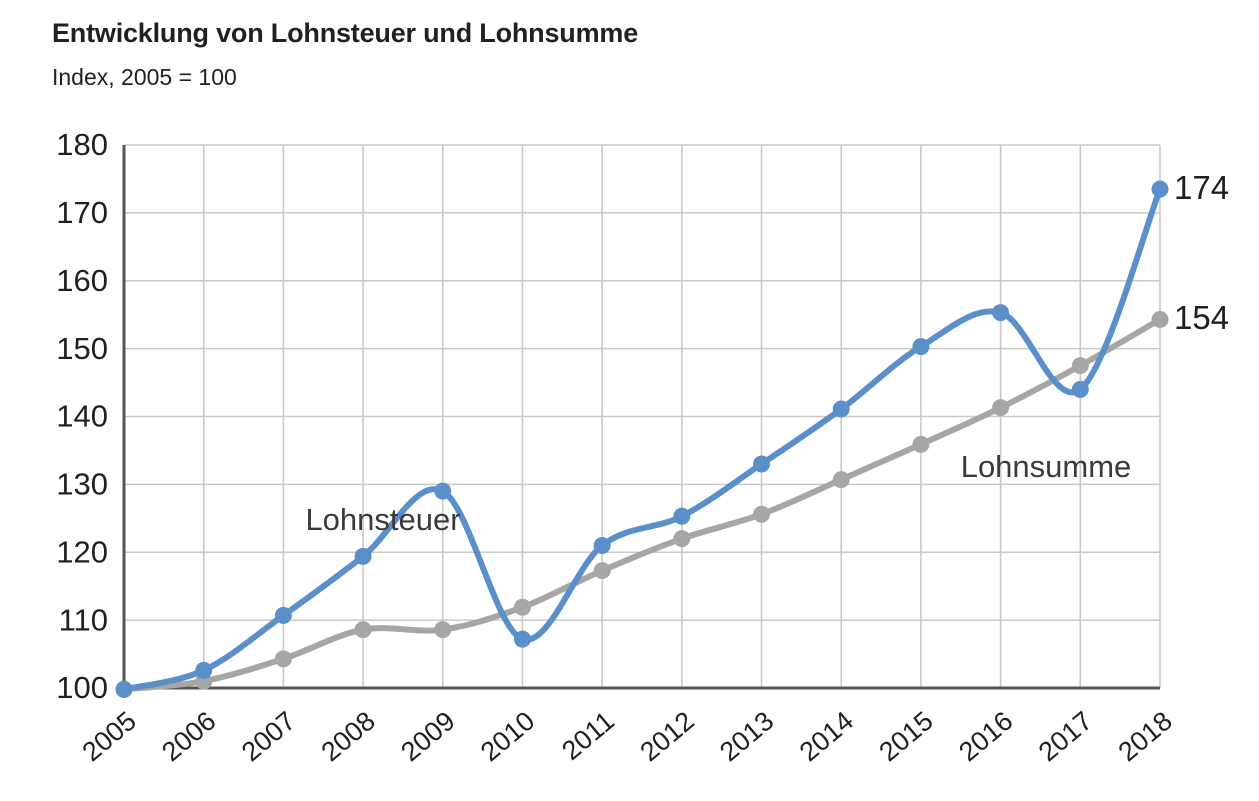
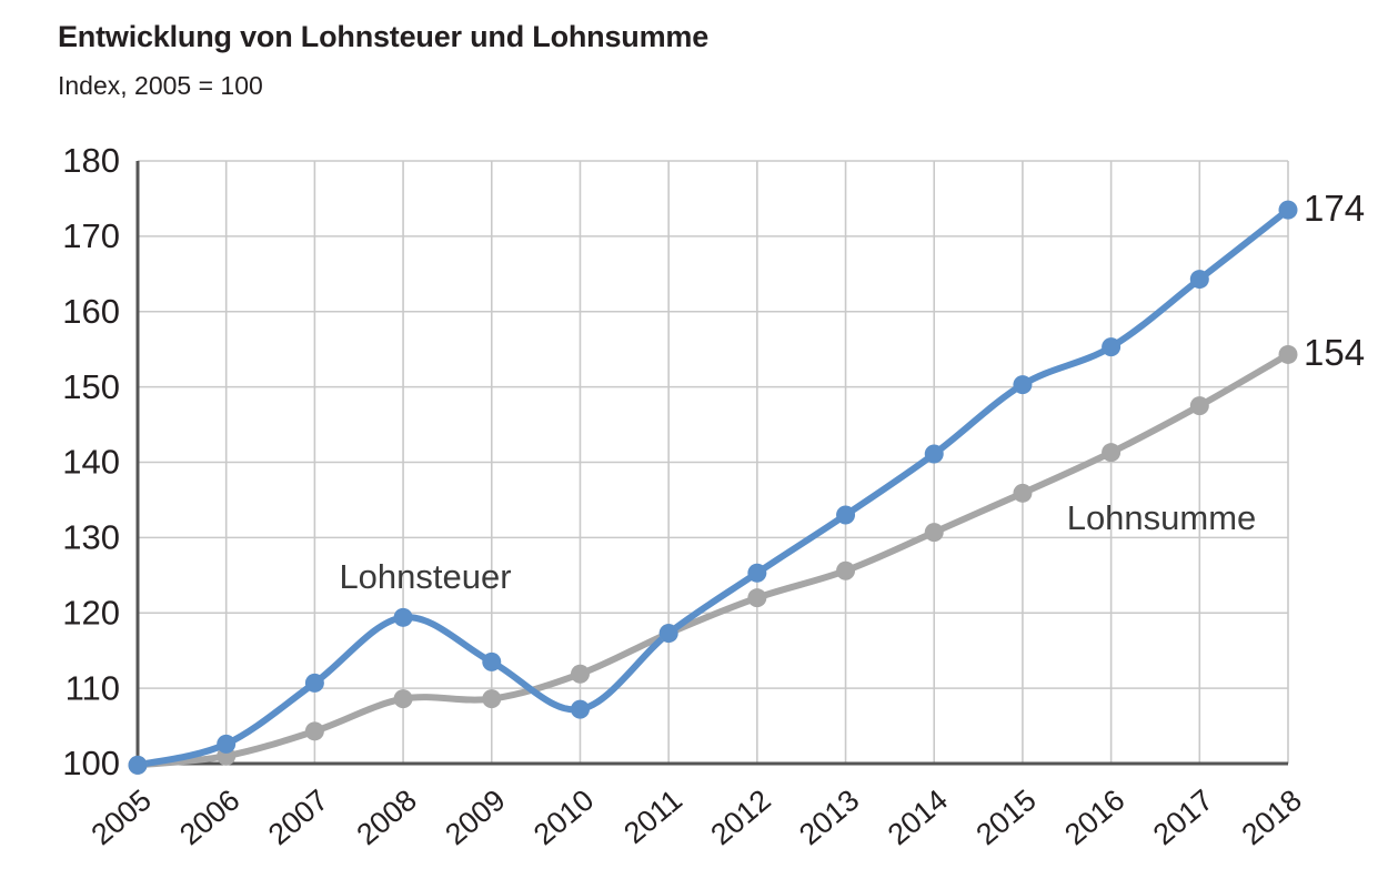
Lohnsteuer/2009: 129 -> 114
Lohnsteuer/2011: 121 -> 117
Lohnsteuer/2017: 144 -> 164
